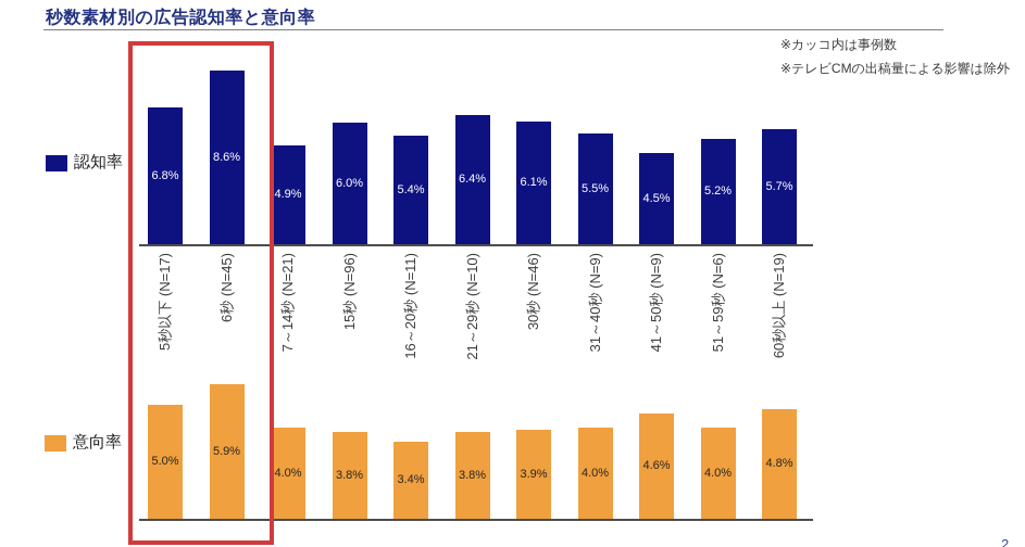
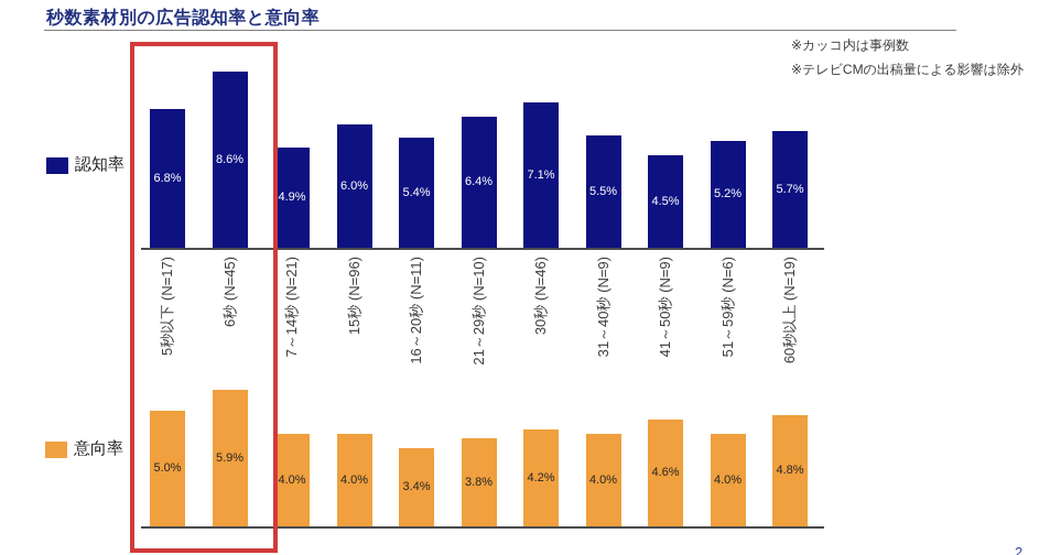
意向率/15秒 (N=96): 3.8% -> 4.0%
認知率/30秒 (N=46): 6.1% -> 7.1%
意向率/30秒 (N=46): 3.9% -> 4.2%
